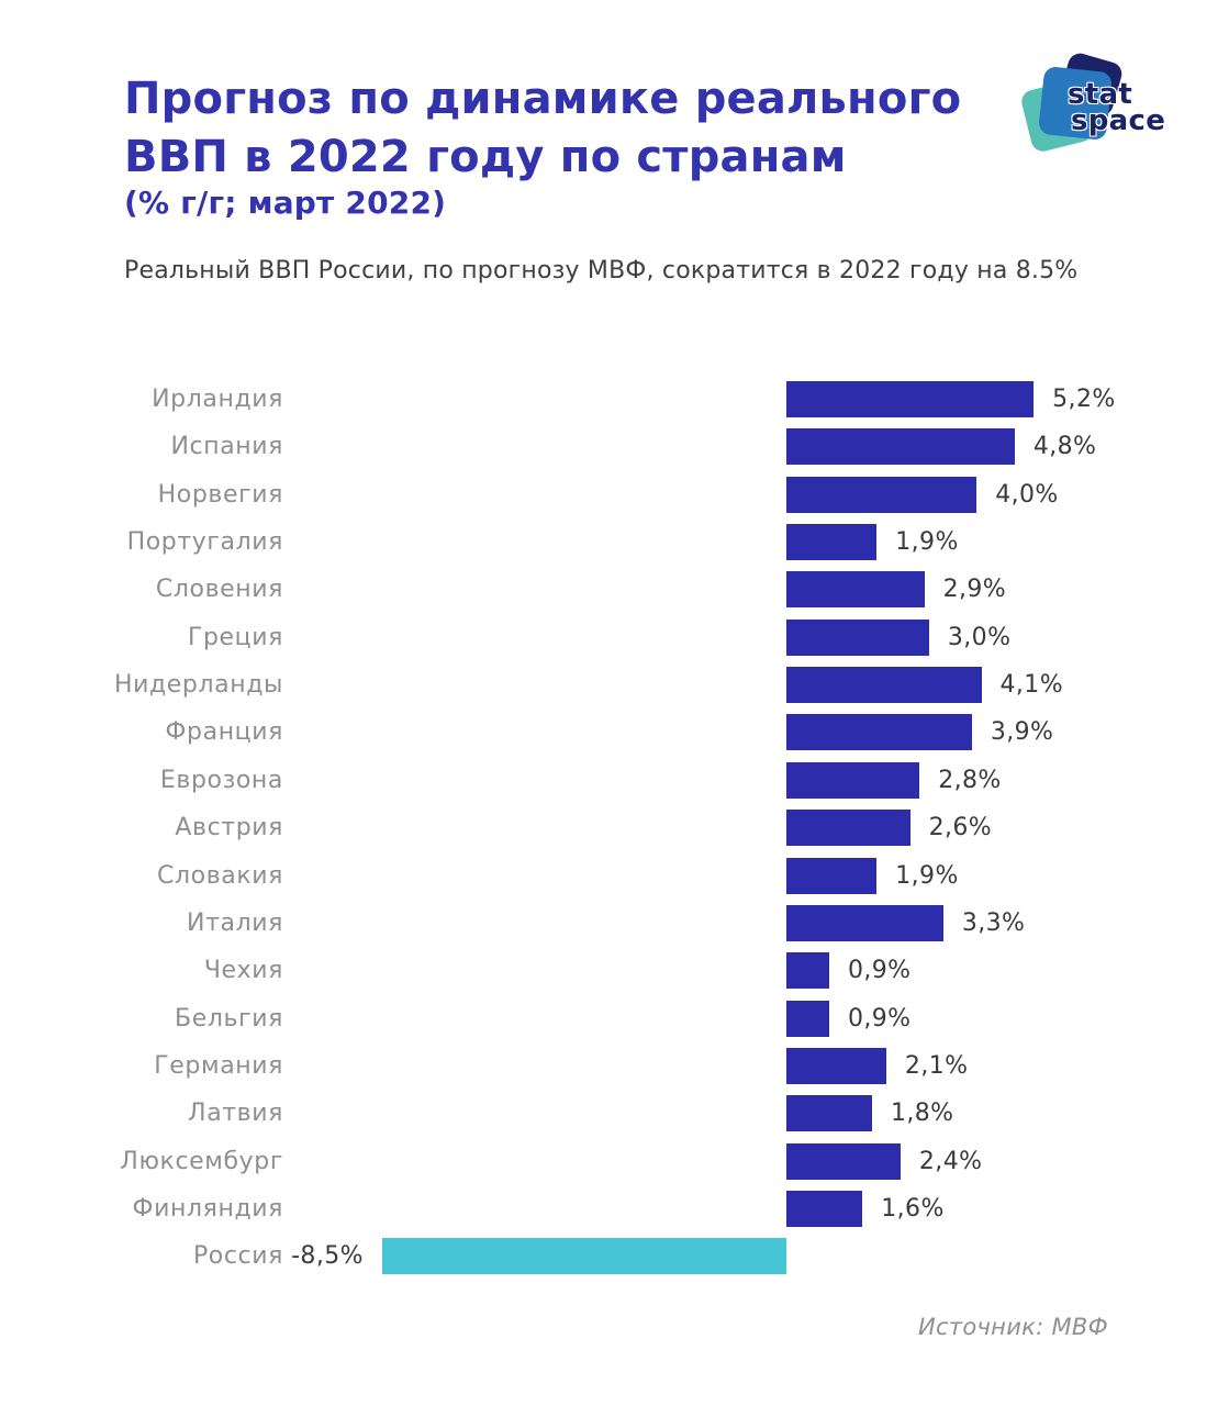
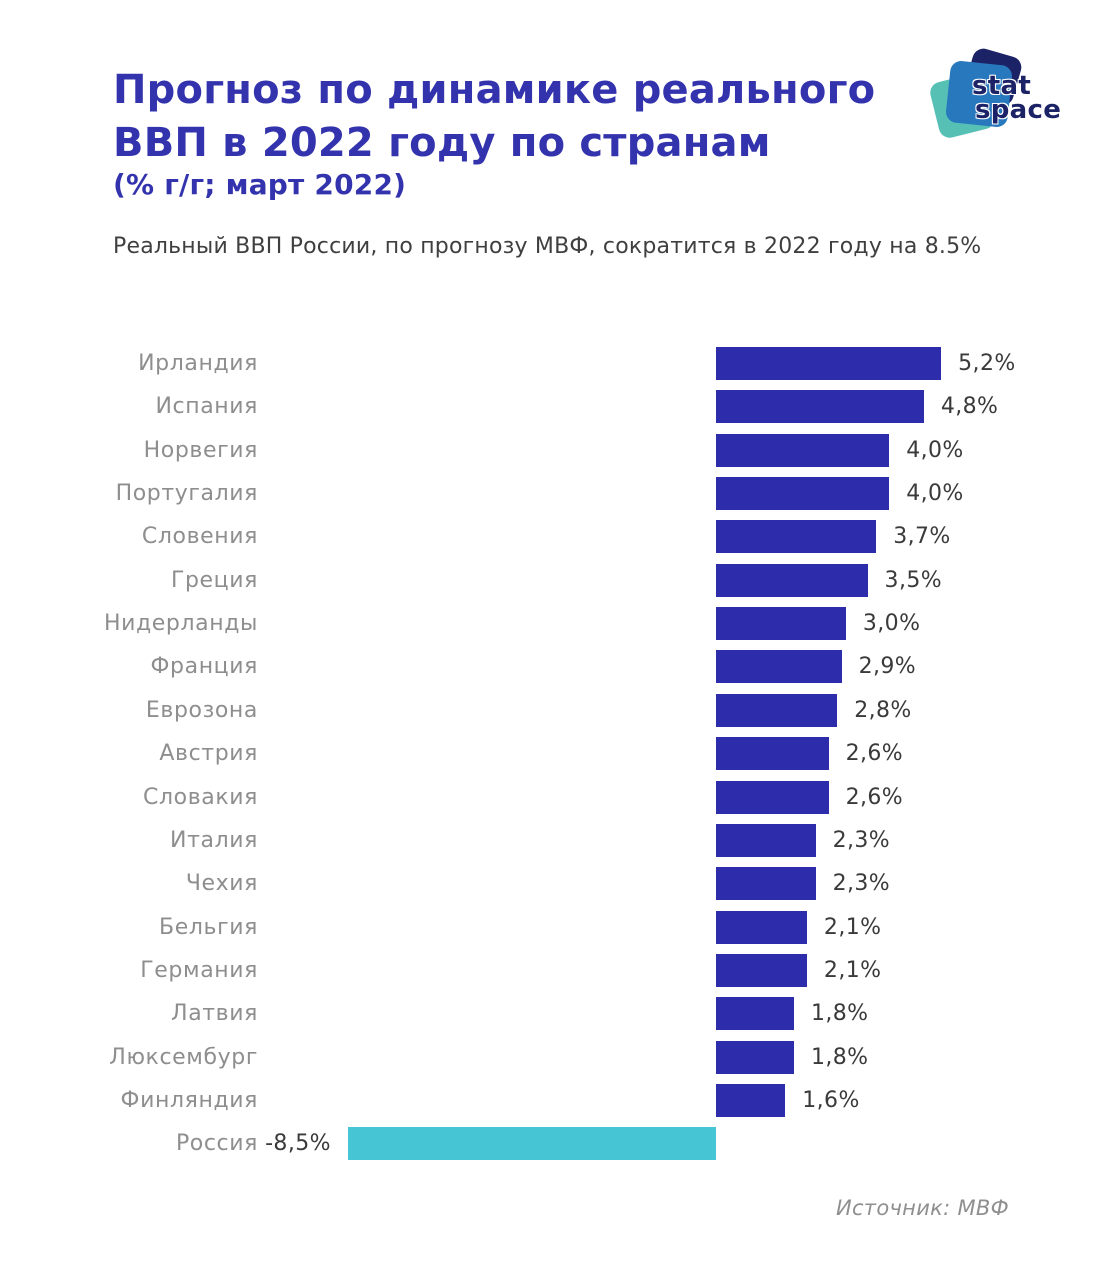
Португалия: 1,9% -> 4,0%
Словения: 2,9% -> 3,7%
Греция: 3,0% -> 3,5%
Нидерланды: 4,1% -> 3,0%
Франция: 3,9% -> 2,9%
Словакия: 1,9% -> 2,6%
Италия: 3,3% -> 2,3%
Чехия: 0,9% -> 2,3%
Бельгия: 0,9% -> 2,1%
Люксембург: 2,4% -> 1,8%
